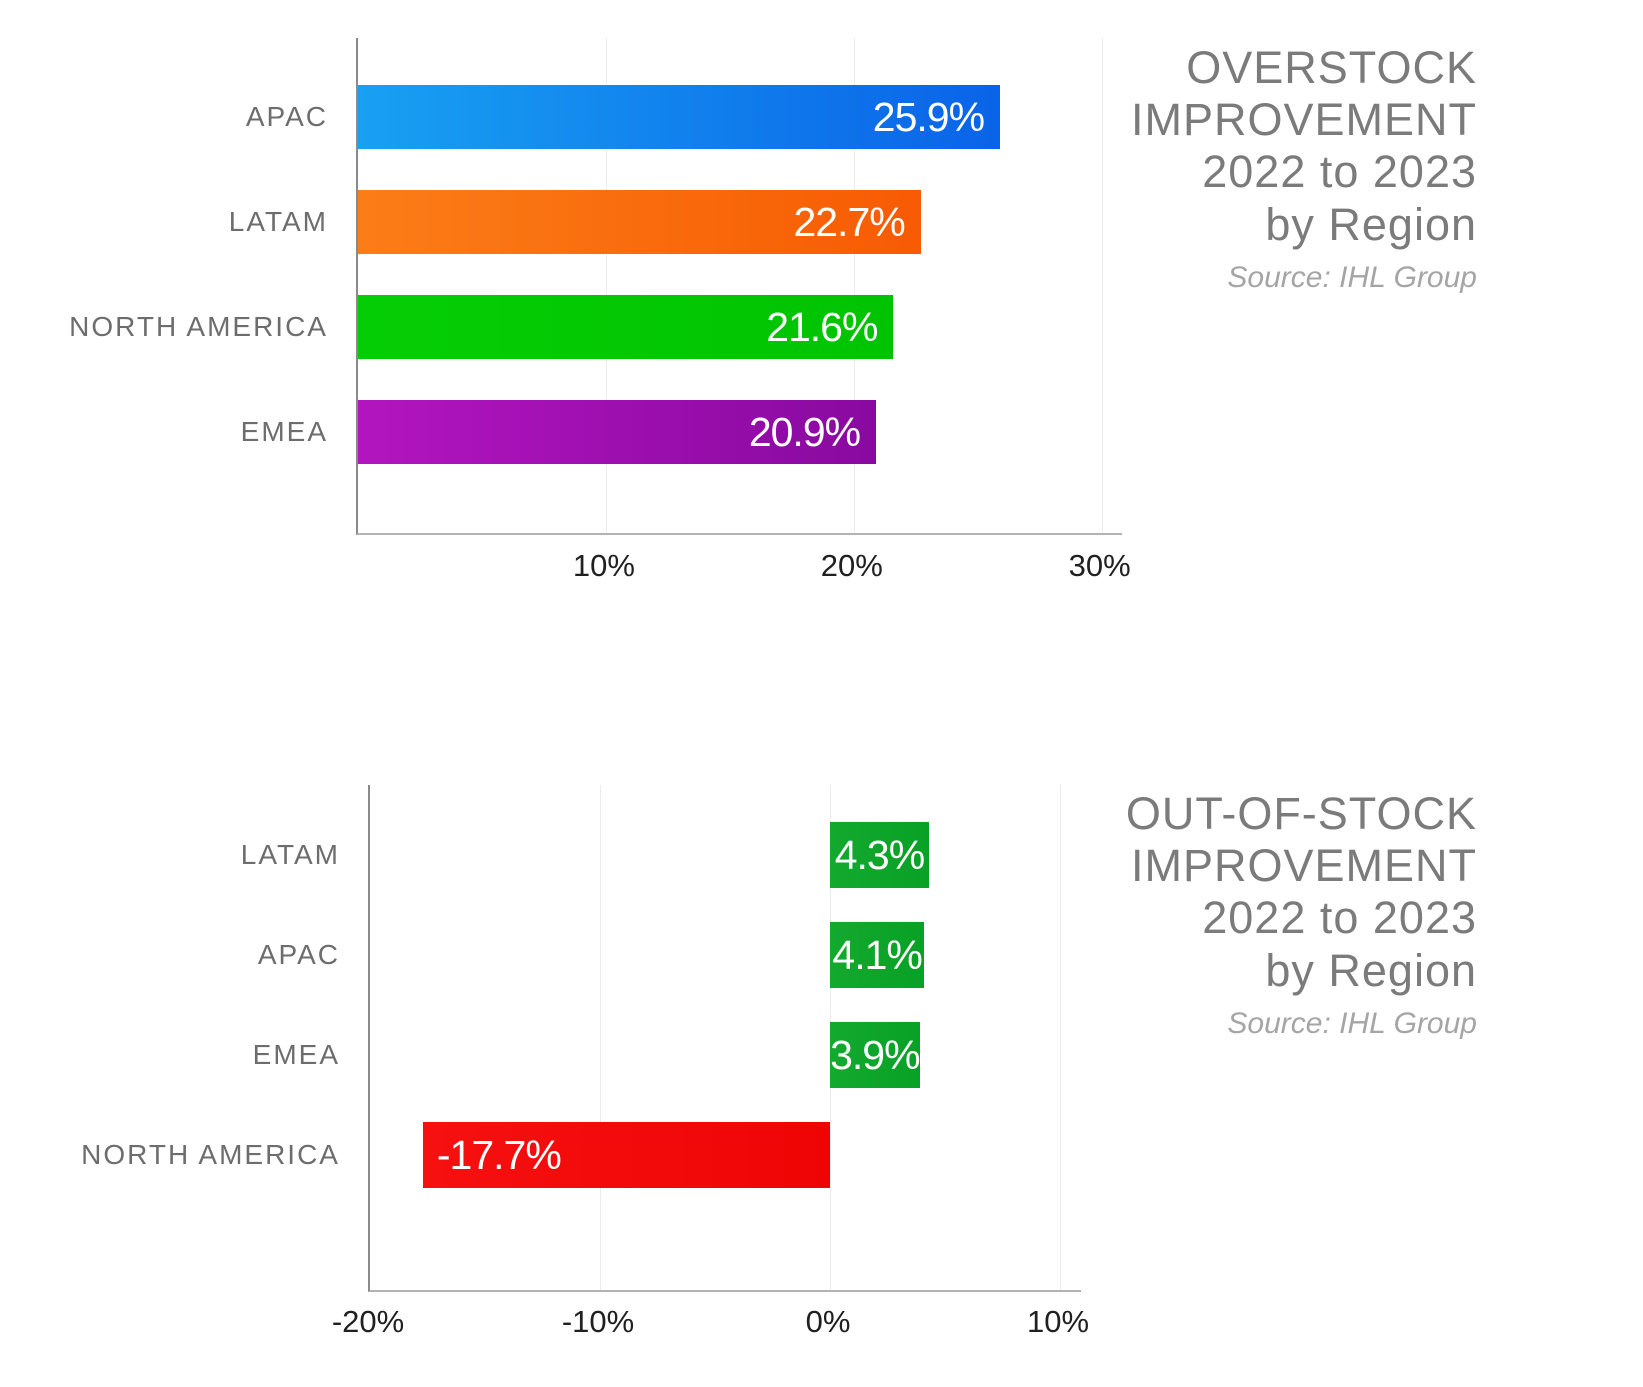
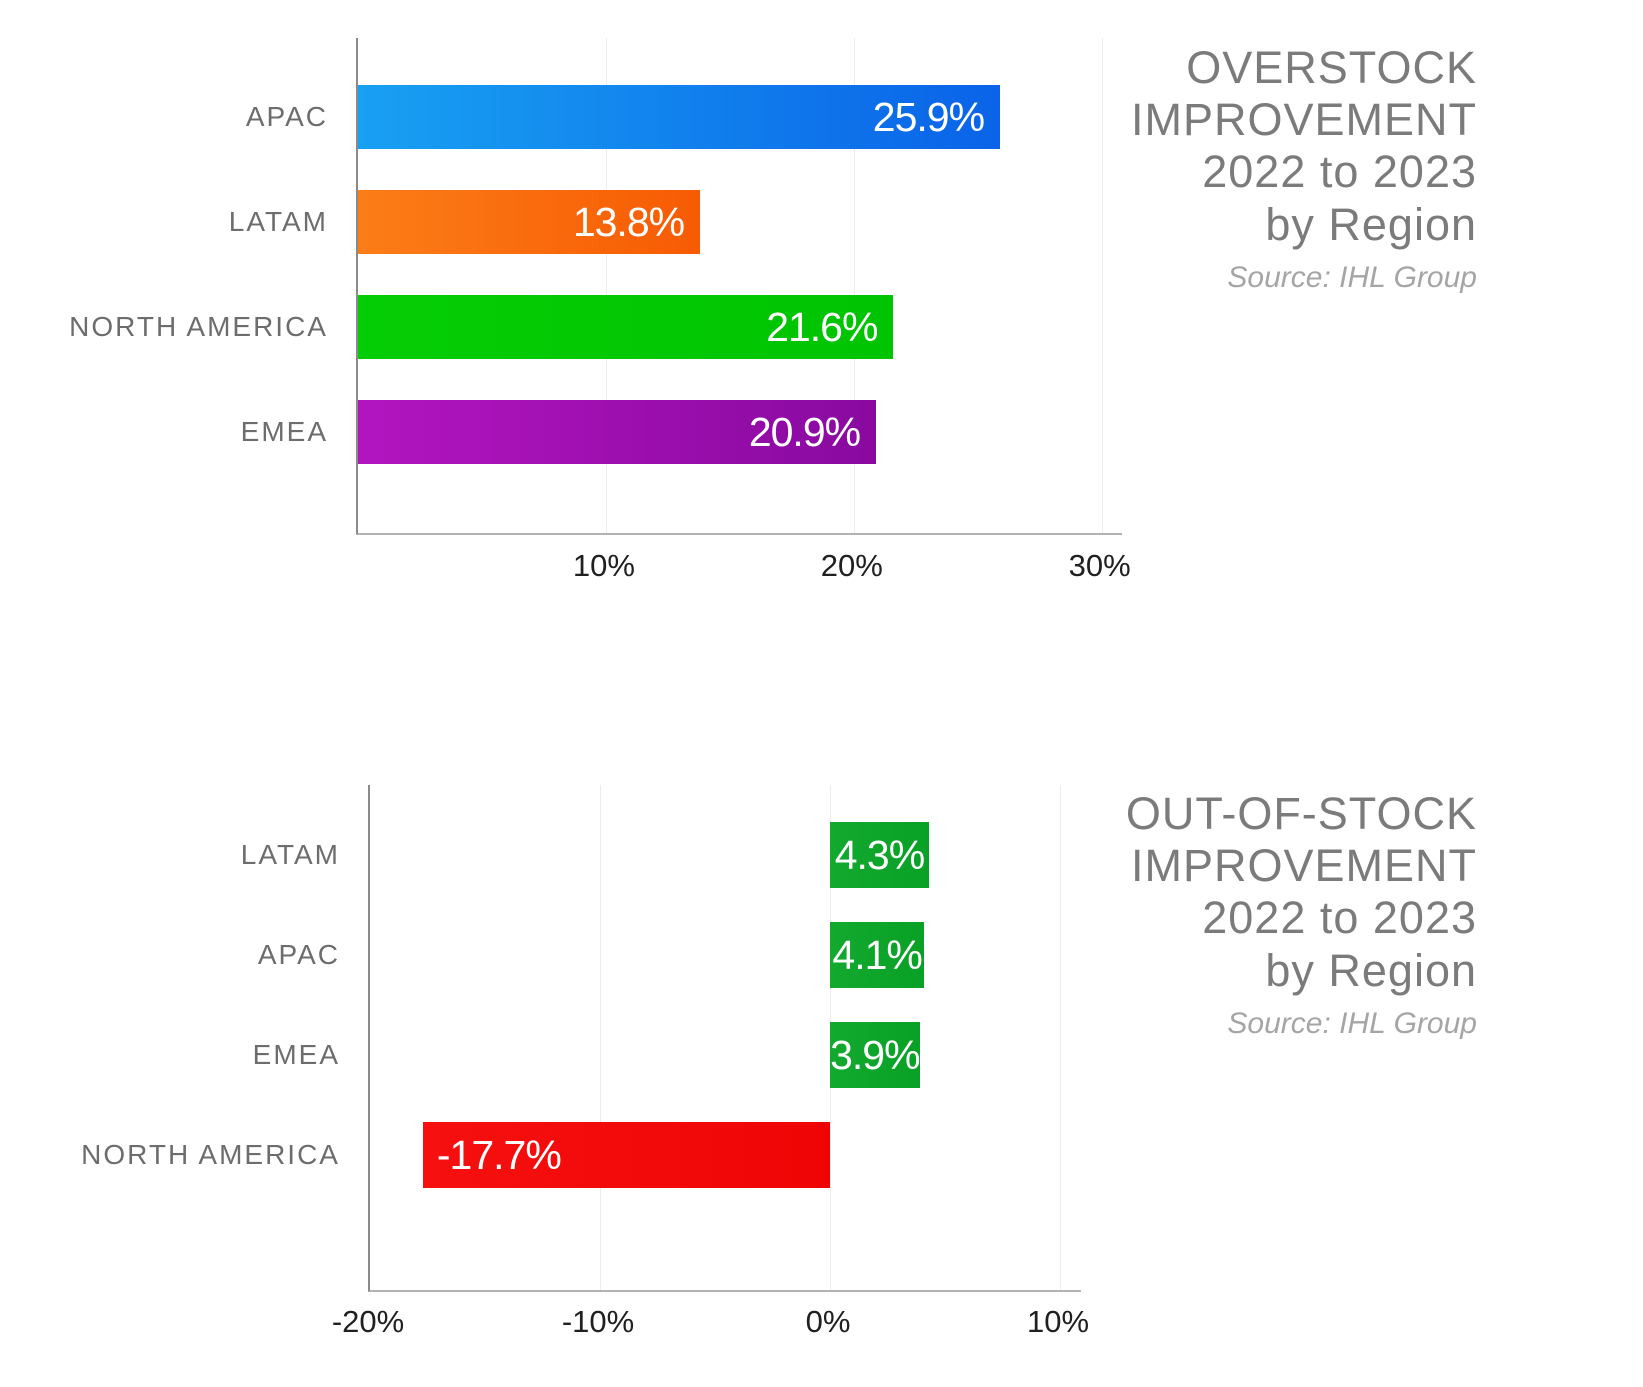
OVERSTOCK IMPROVEMENT 2022 to 2023 by Region/LATAM: 22.7% -> 13.8%
